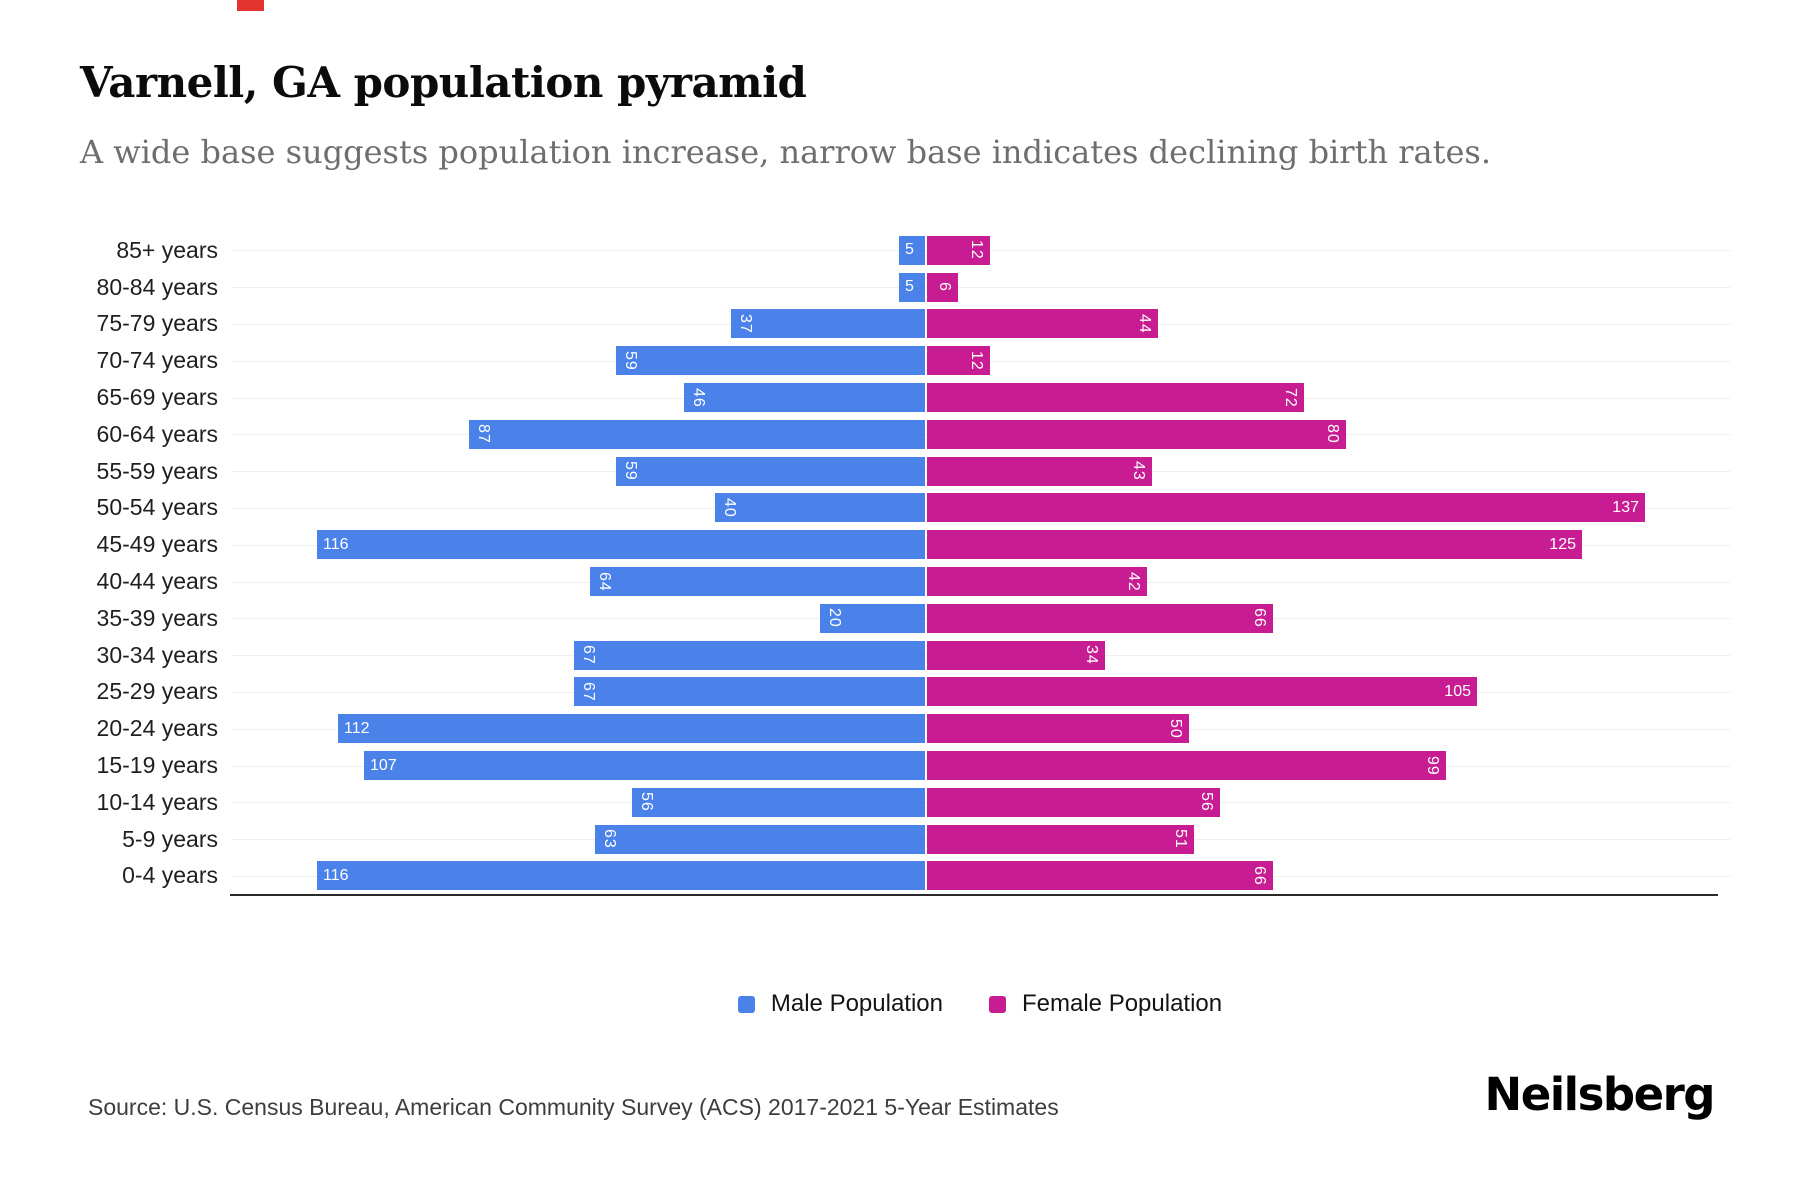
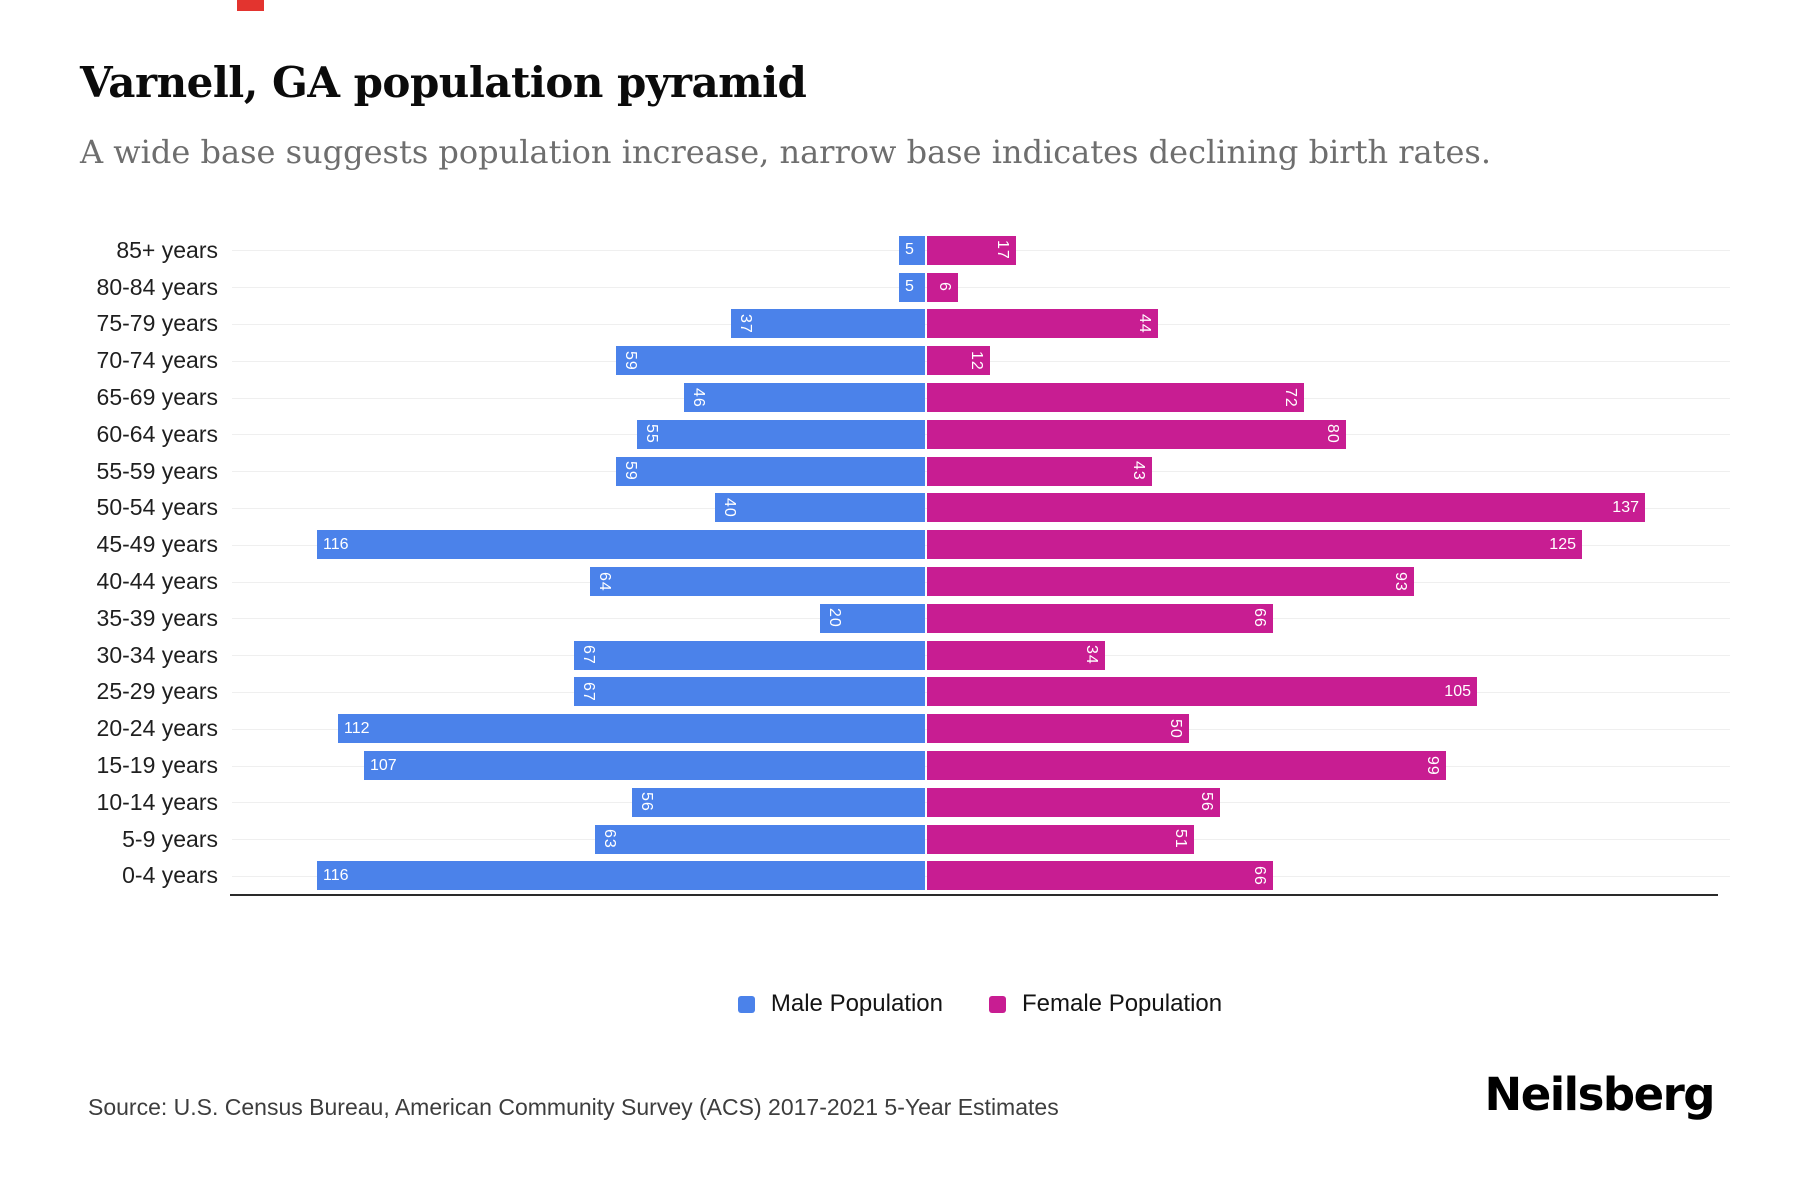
Female Population/85+ years: 12 -> 17
Male Population/60-64 years: 87 -> 55
Female Population/40-44 years: 42 -> 93
